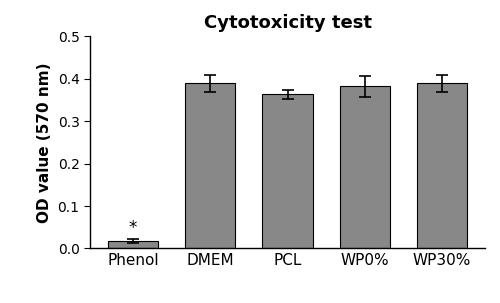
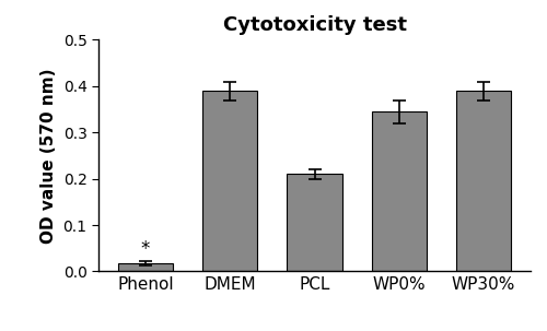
PCL: 0.363 -> 0.210
WP0%: 0.382 -> 0.345
